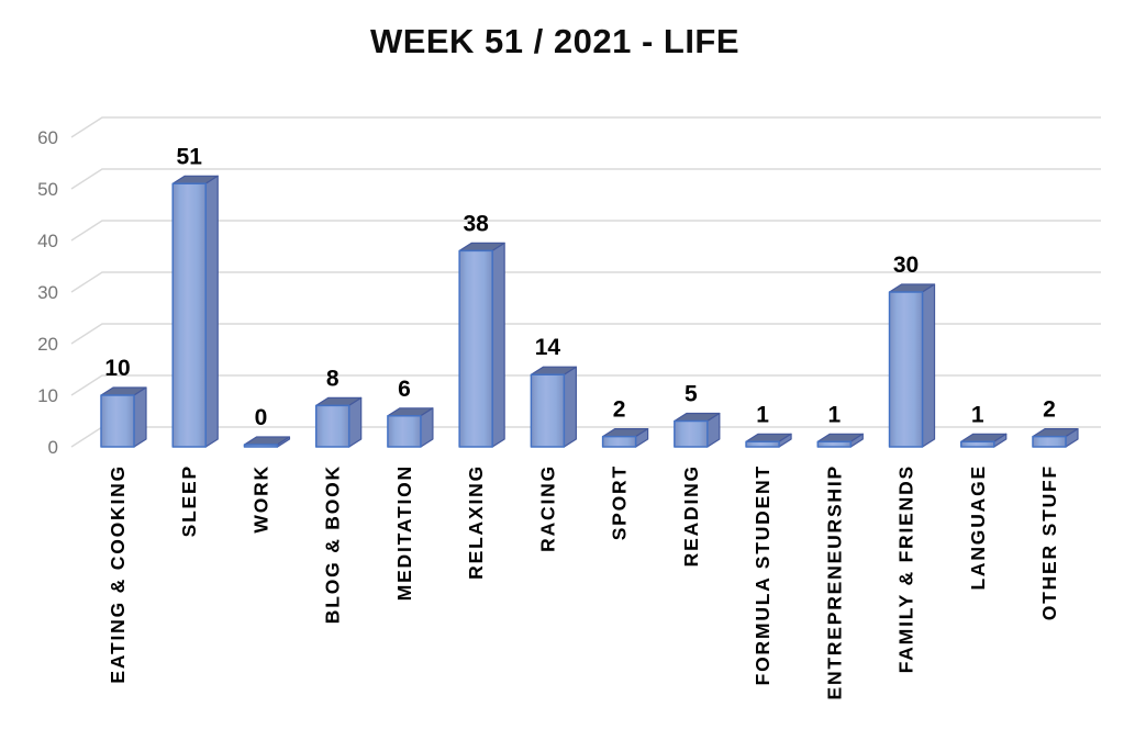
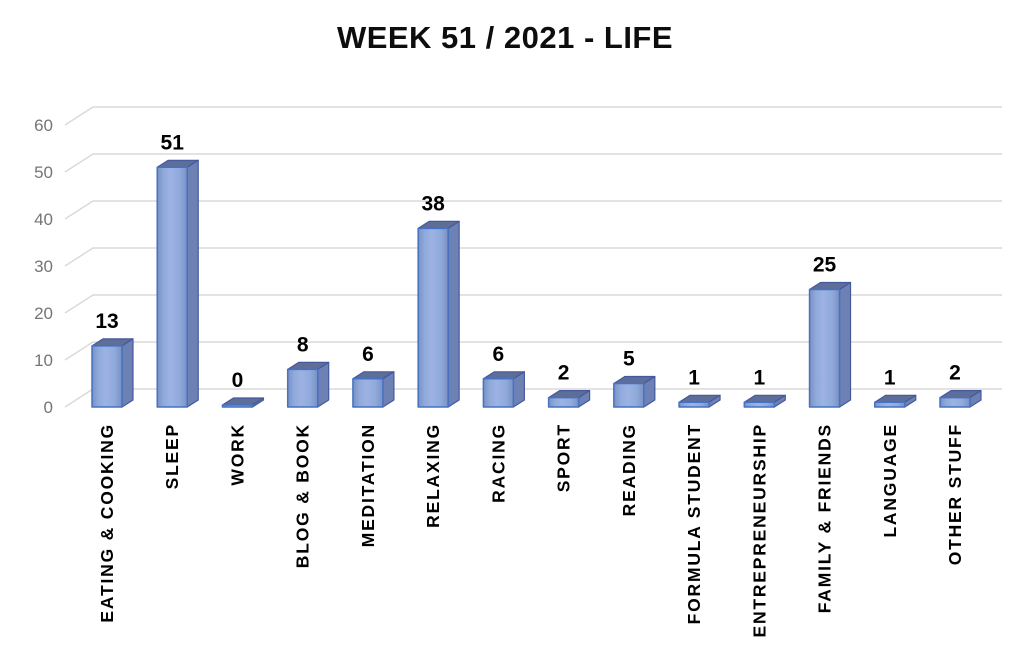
EATING & COOKING: 10 -> 13
RACING: 14 -> 6
FAMILY & FRIENDS: 30 -> 25
